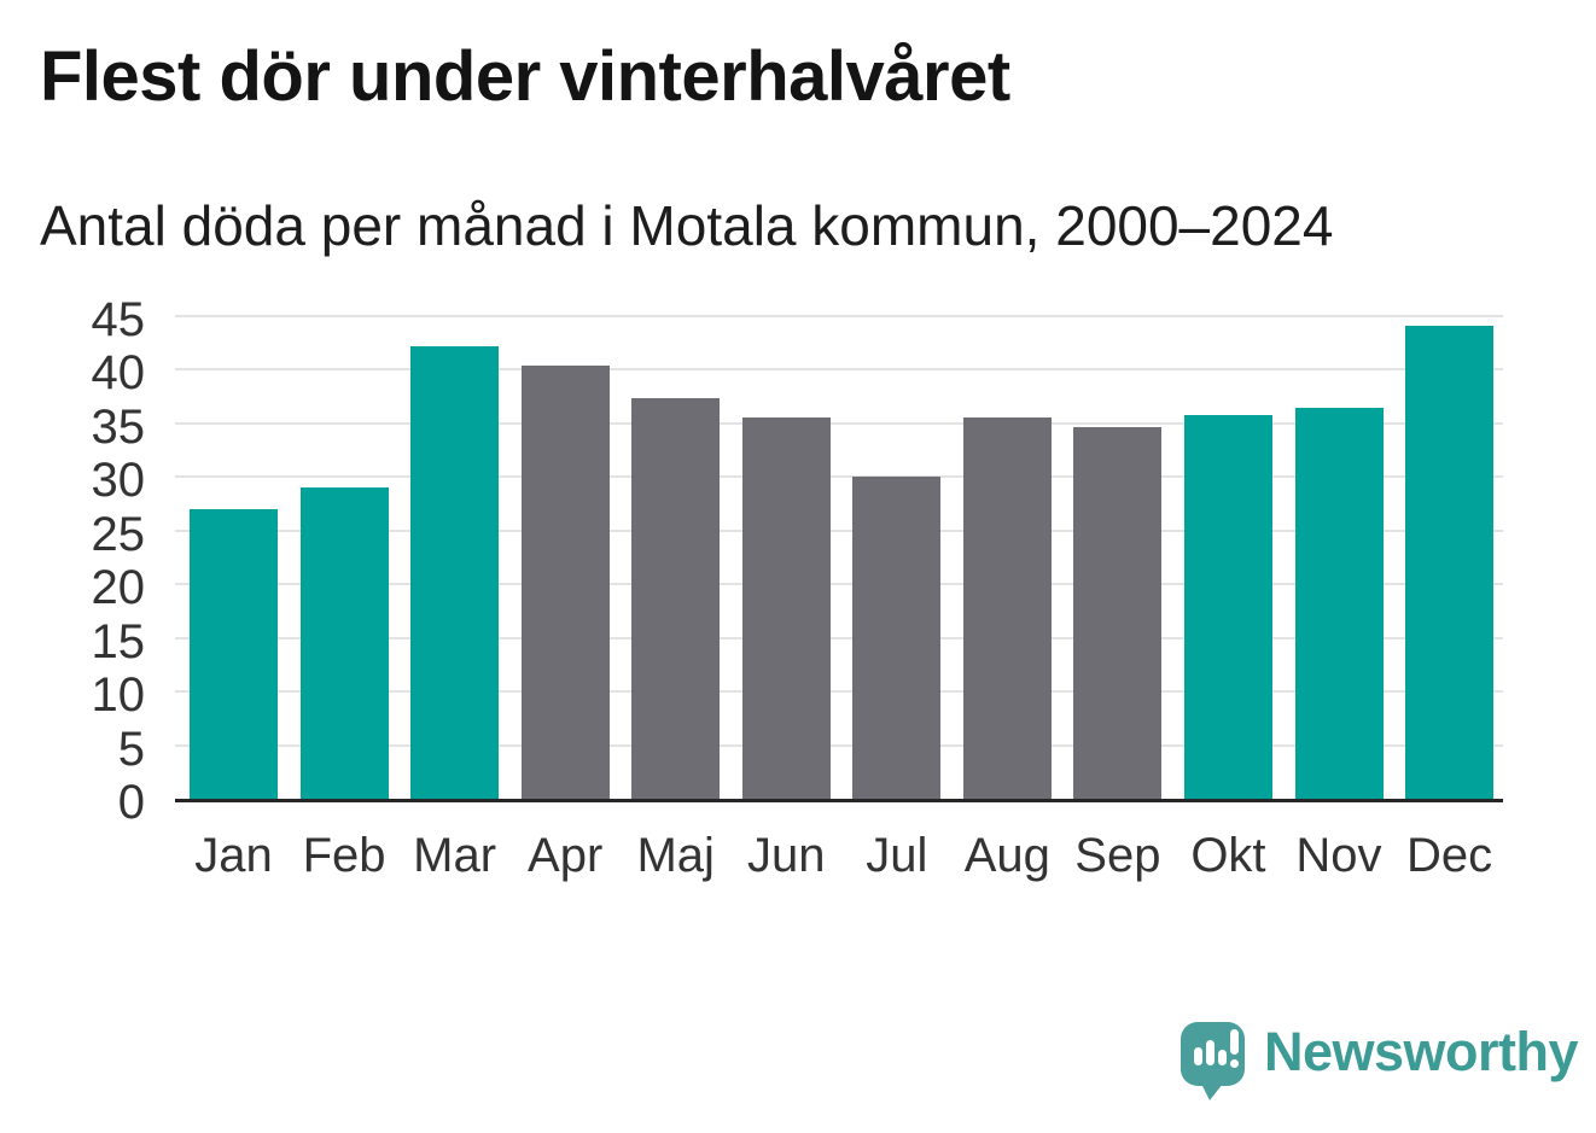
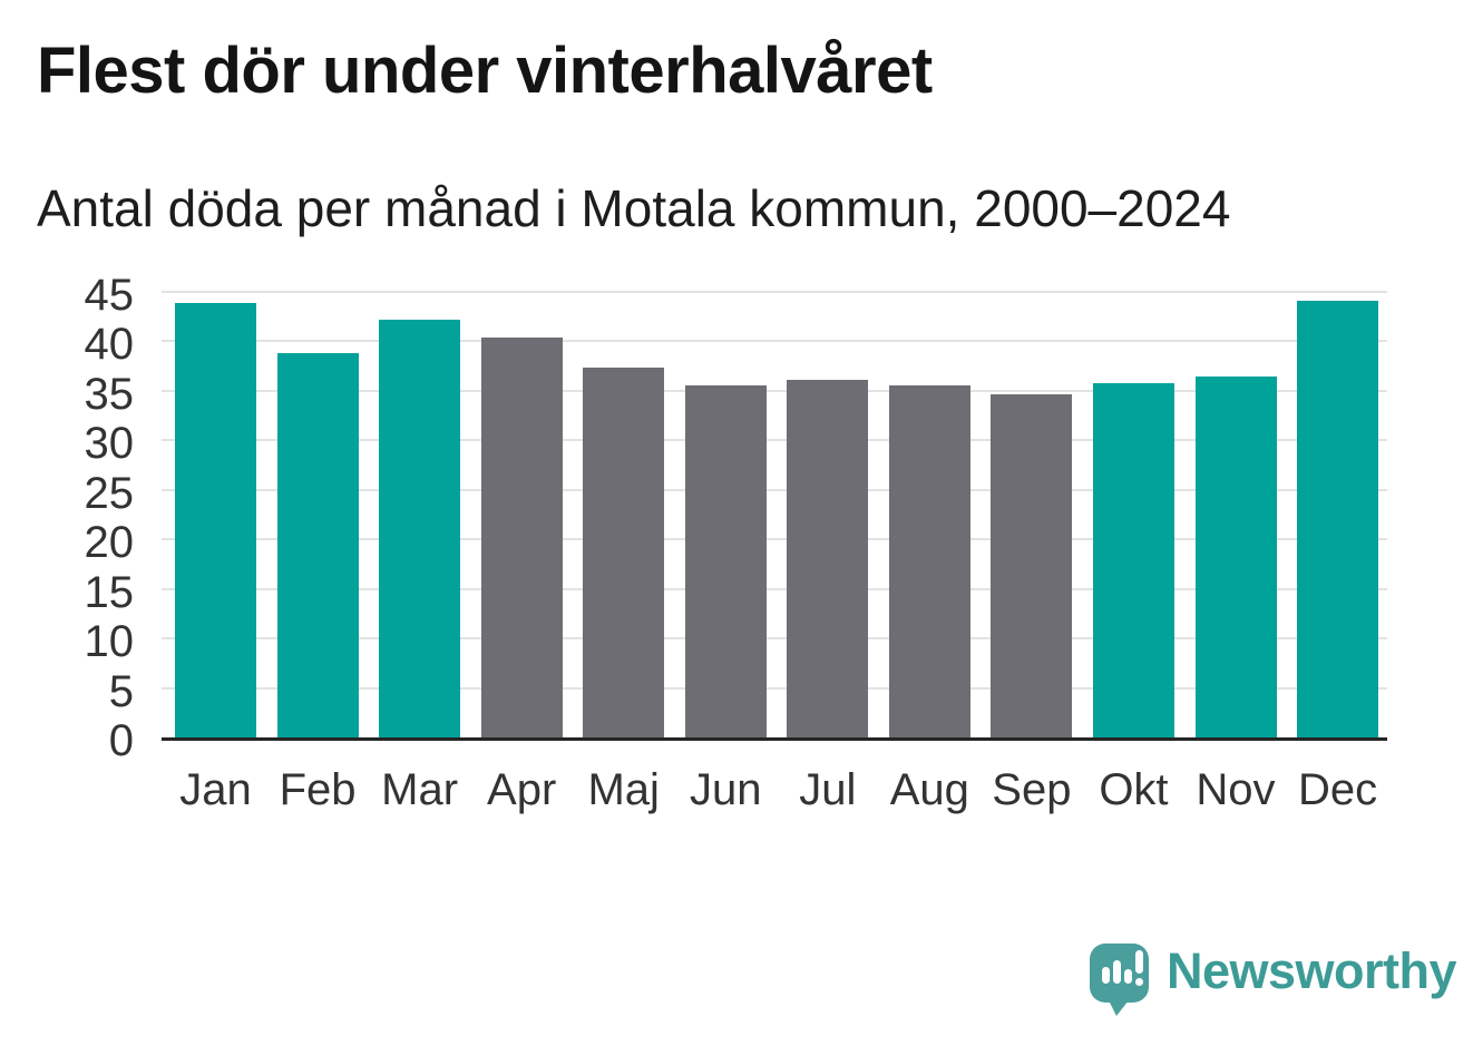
Jan: 27 -> 44
Feb: 29 -> 39
Jul: 30 -> 36
